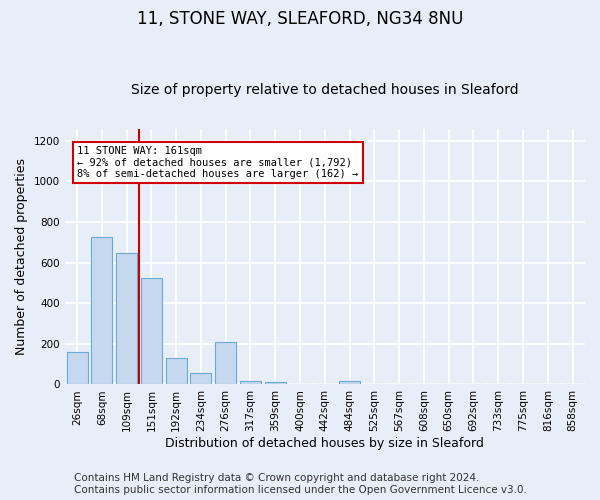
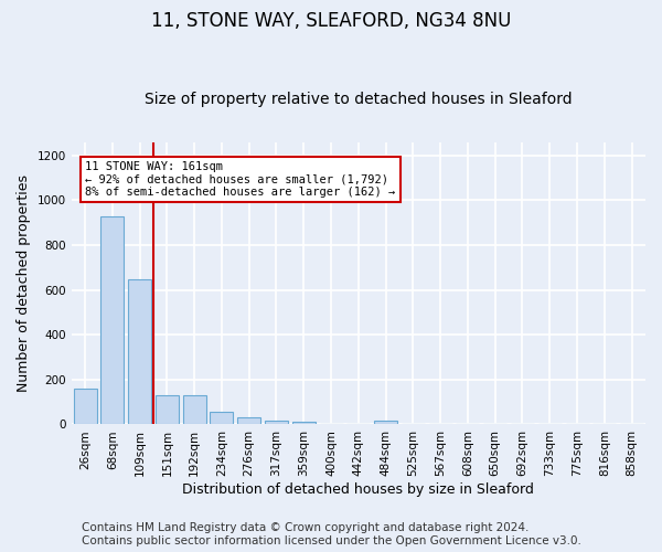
68sqm: 725 -> 930
151sqm: 525 -> 130
276sqm: 210 -> 30
